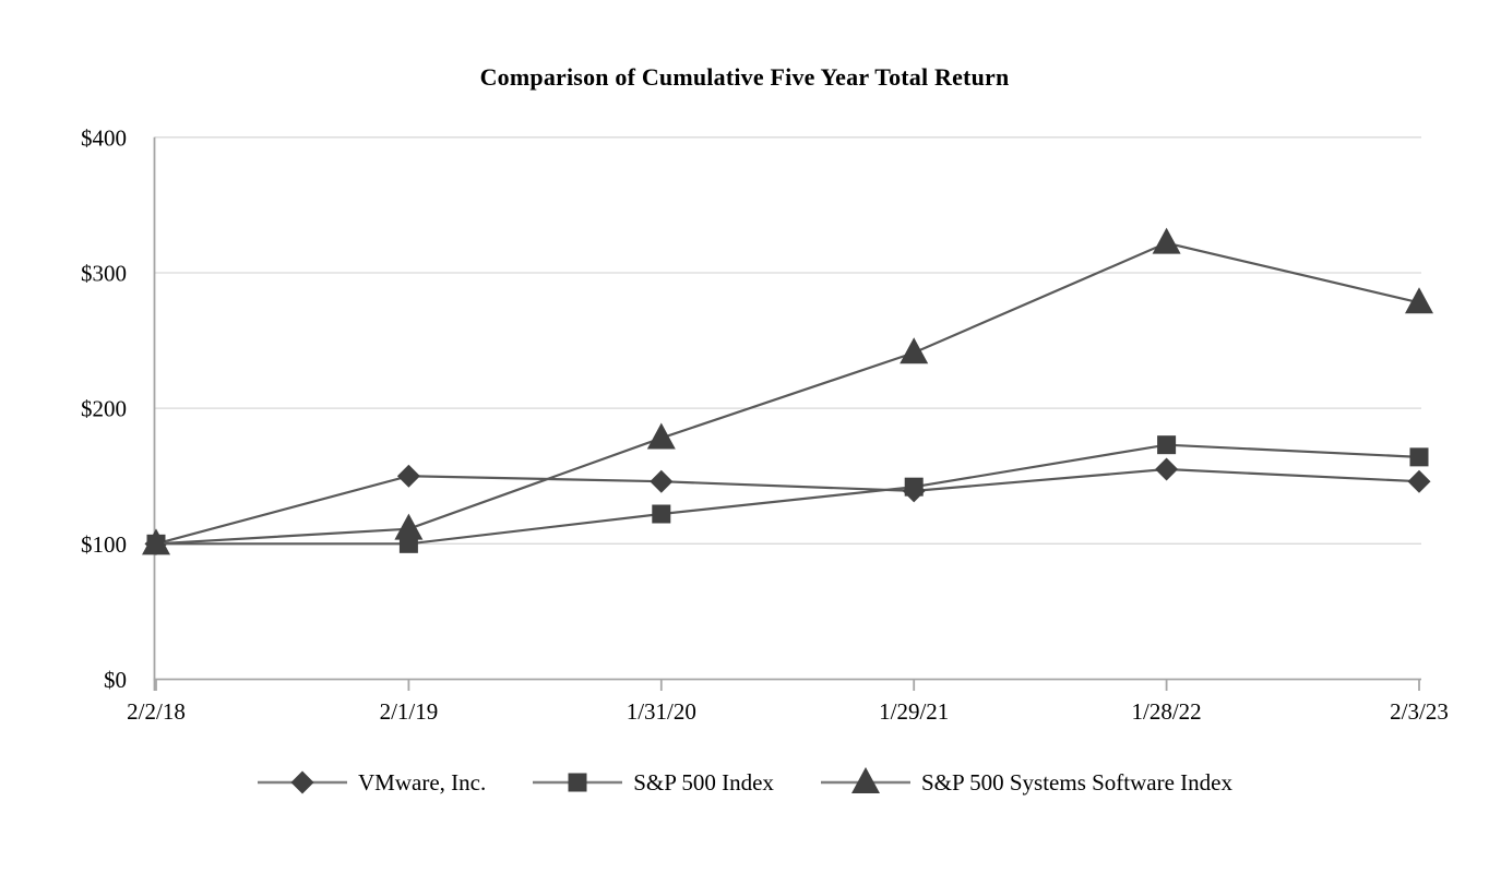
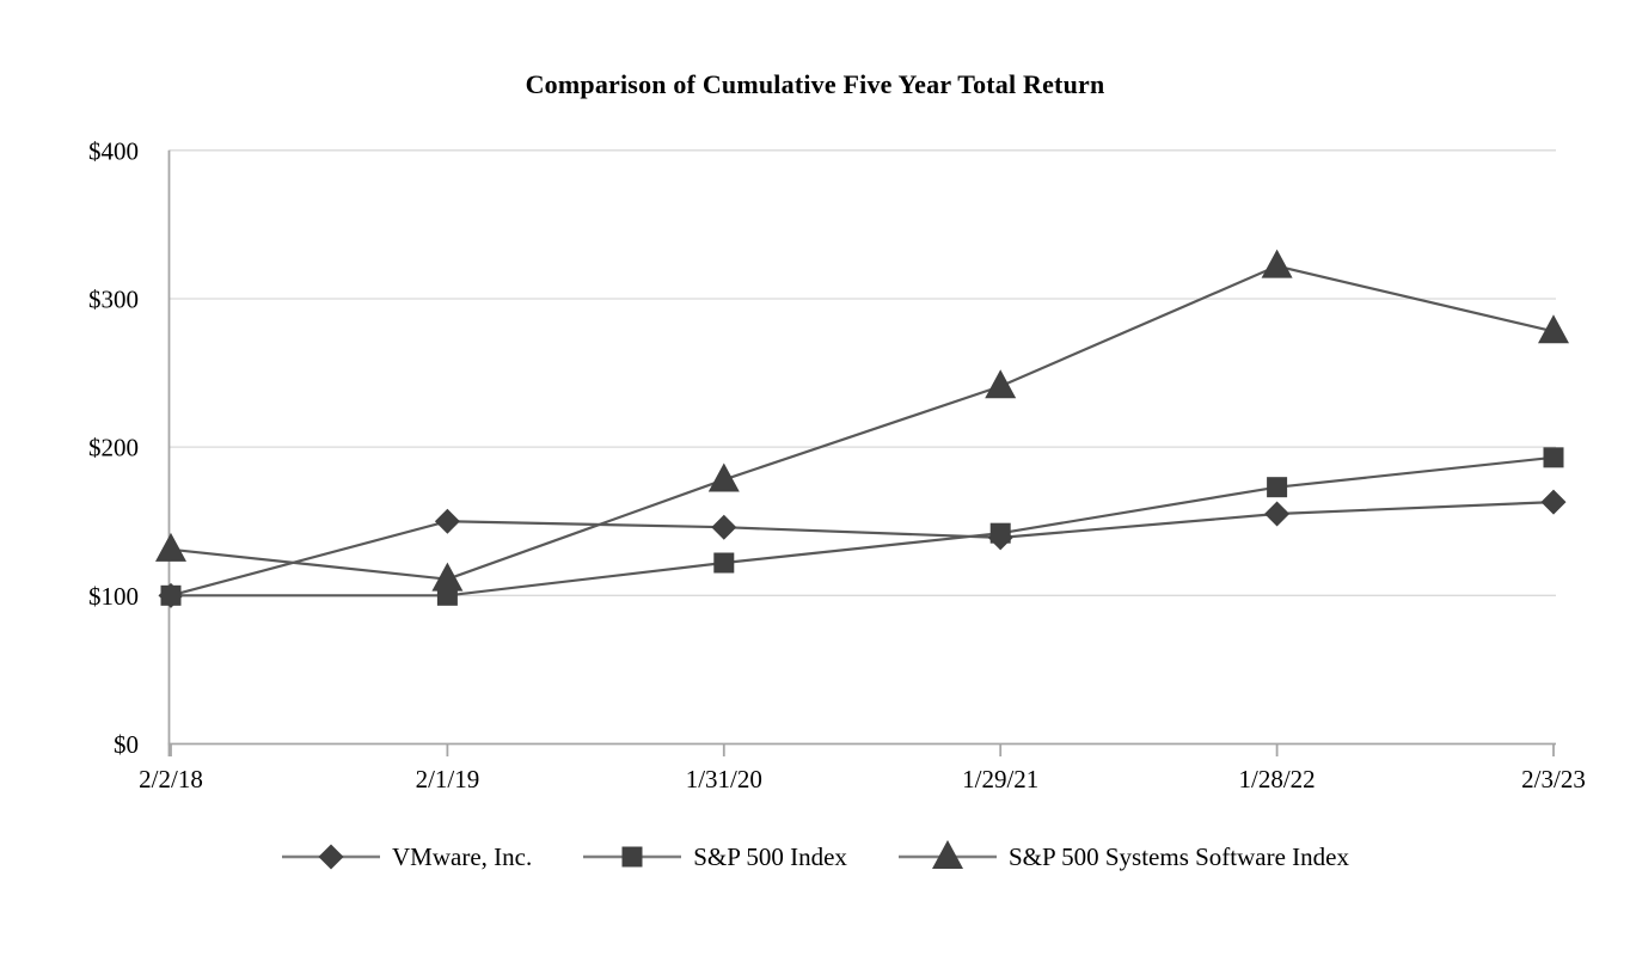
S&P 500 Systems Software Index/2/2/18: $100 -> $131
VMware, Inc./2/3/23: $146 -> $163
S&P 500 Index/2/3/23: $164 -> $193
